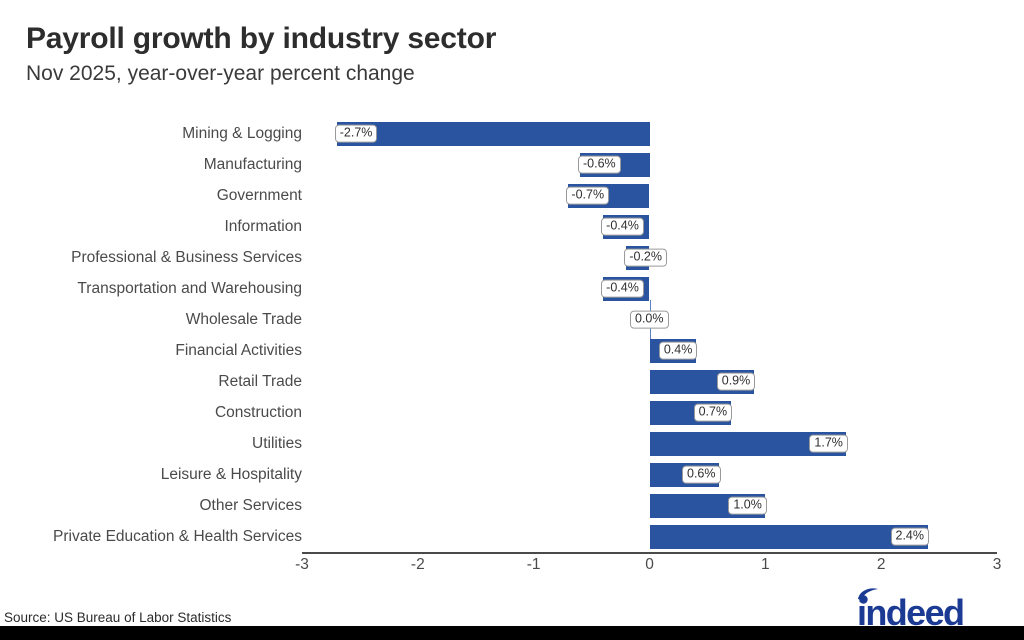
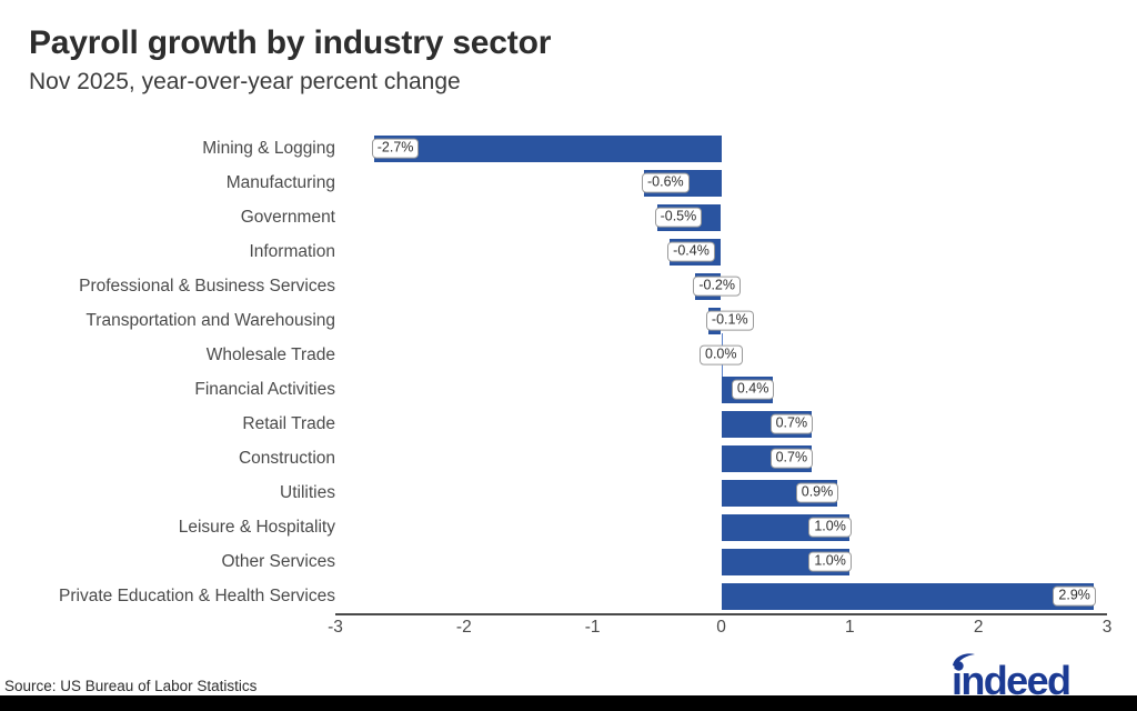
Government: -0.7% -> -0.5%
Transportation and Warehousing: -0.4% -> -0.1%
Retail Trade: 0.9% -> 0.7%
Utilities: 1.7% -> 0.9%
Leisure & Hospitality: 0.6% -> 1.0%
Private Education & Health Services: 2.4% -> 2.9%
